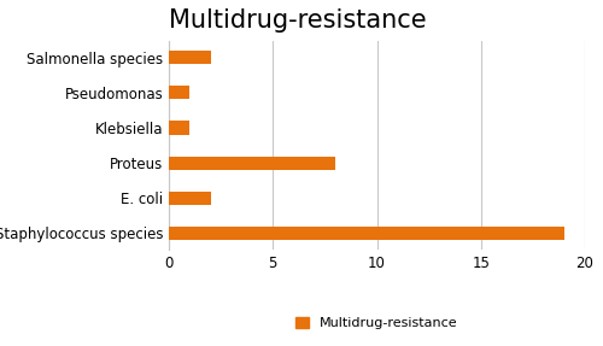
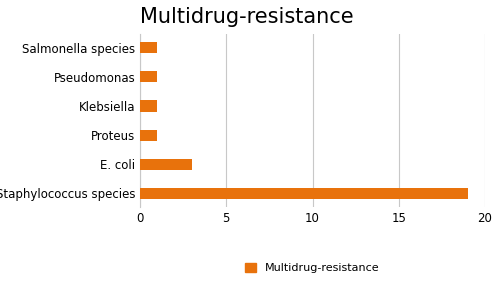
Salmonella species: 2 -> 1
Proteus: 8 -> 1
E. coli: 2 -> 3
